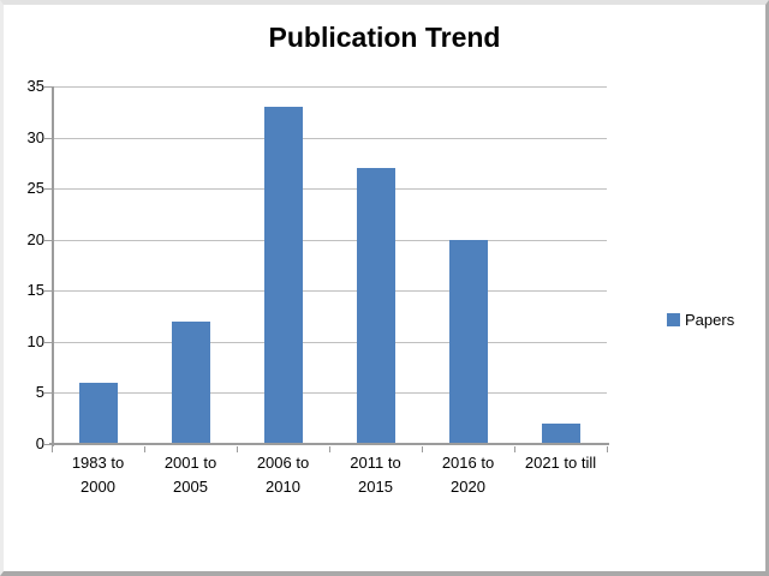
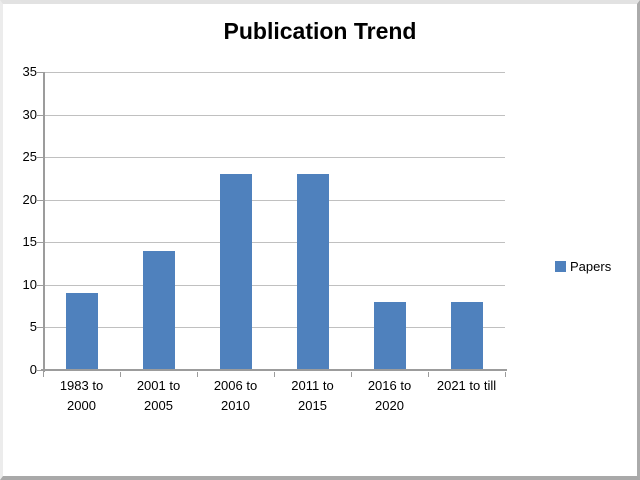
1983 to 2000: 6 -> 9
2001 to 2005: 12 -> 14
2006 to 2010: 33 -> 23
2011 to 2015: 27 -> 23
2016 to 2020: 20 -> 8
2021 to till: 2 -> 8
